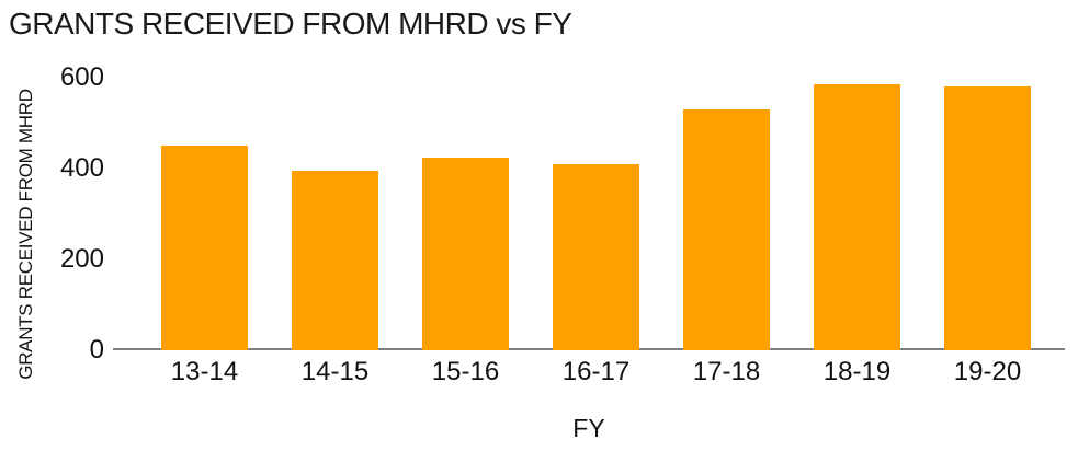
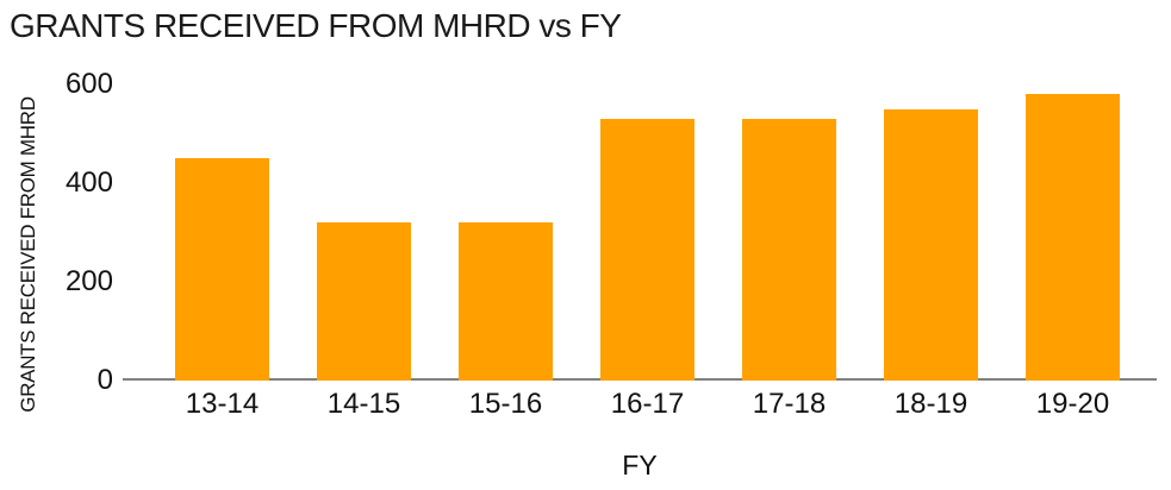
14-15: 400 -> 320
15-16: 420 -> 320
16-17: 410 -> 530
18-19: 580 -> 550
